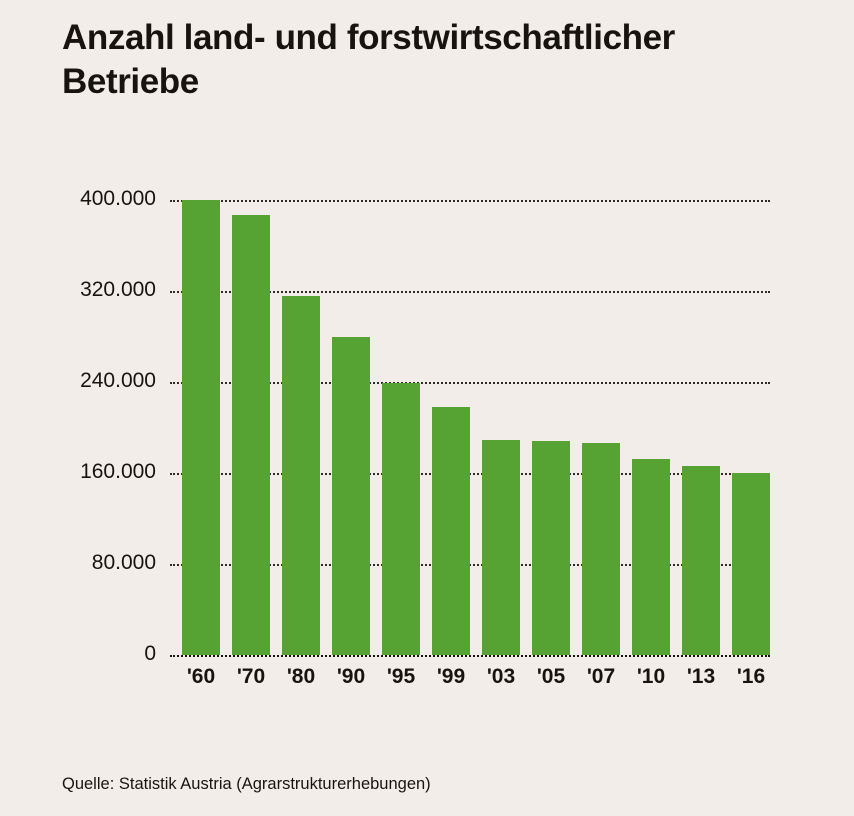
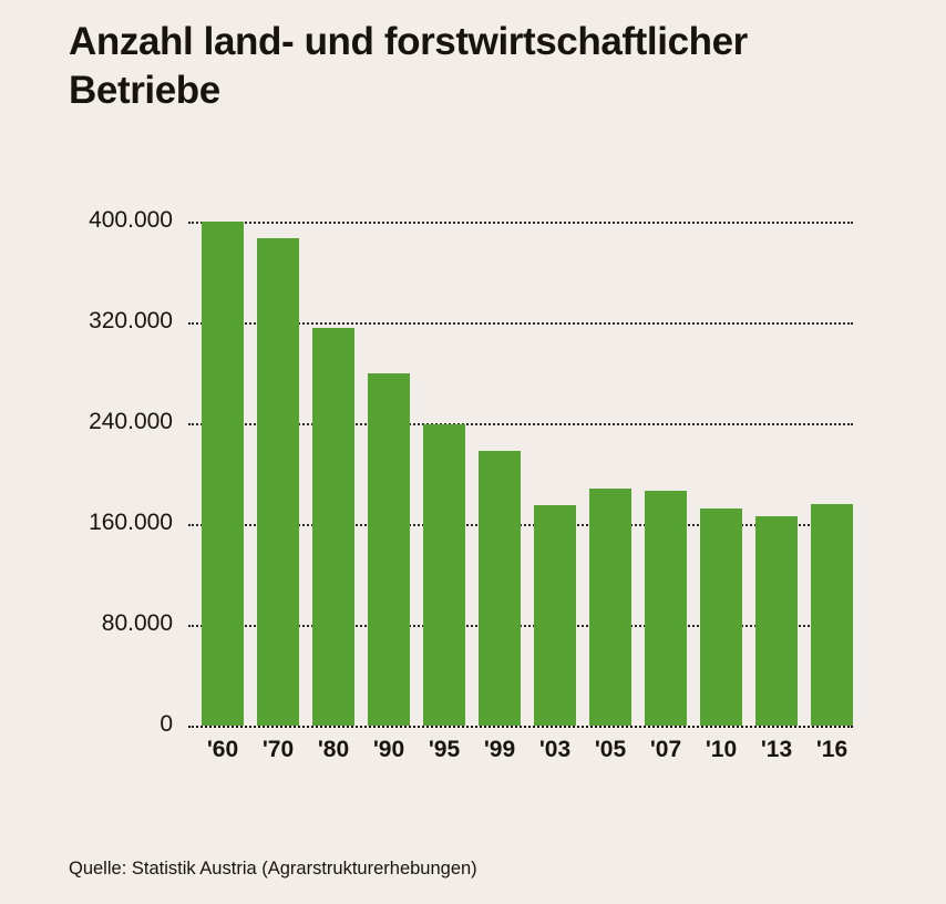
'03: 189000 -> 175000
'16: 160000 -> 176000
